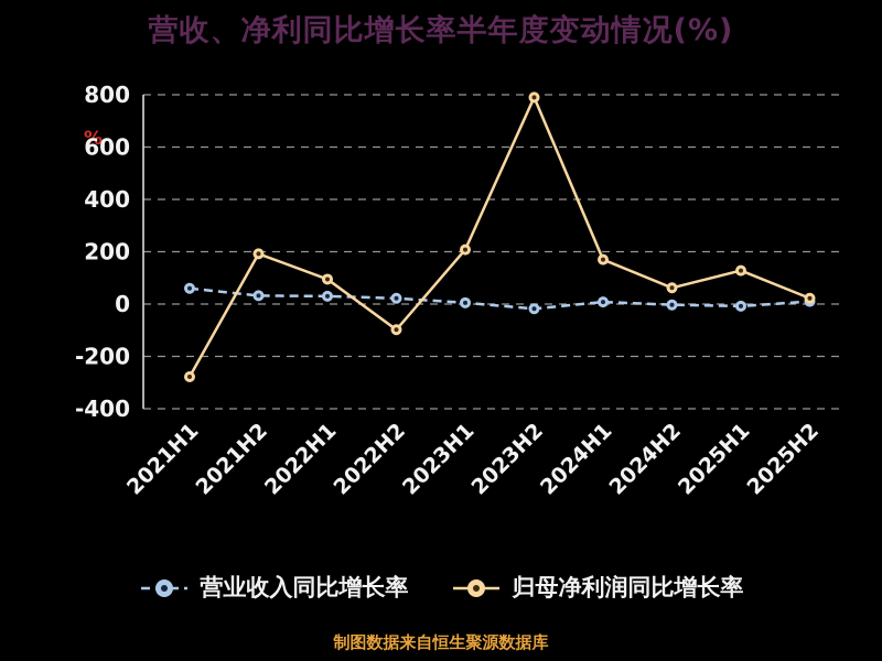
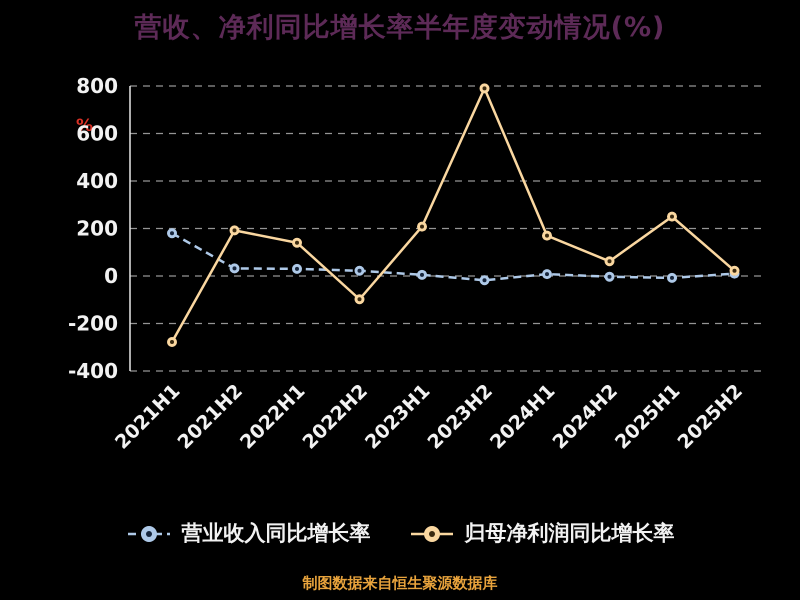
营业收入同比增长率/2021H1: 60 -> 180
归母净利润同比增长率/2022H1: 100 -> 140
归母净利润同比增长率/2025H1: 130 -> 250
